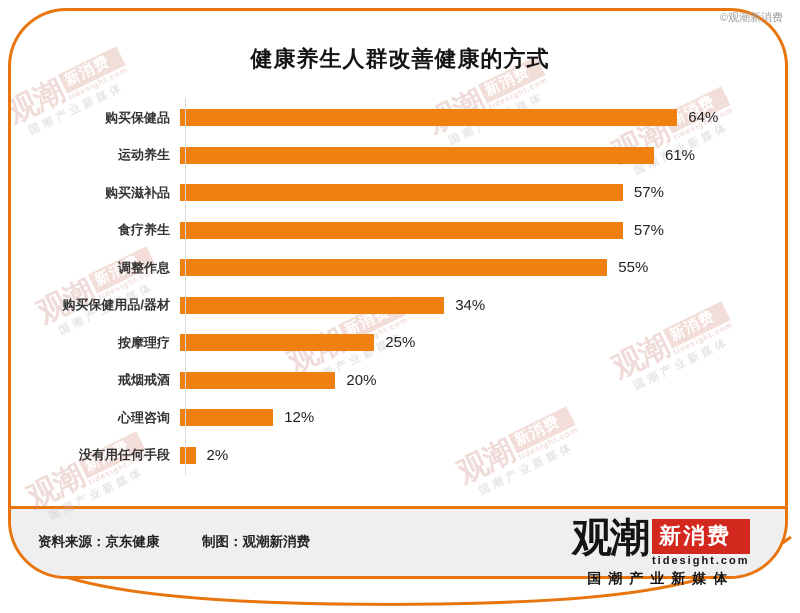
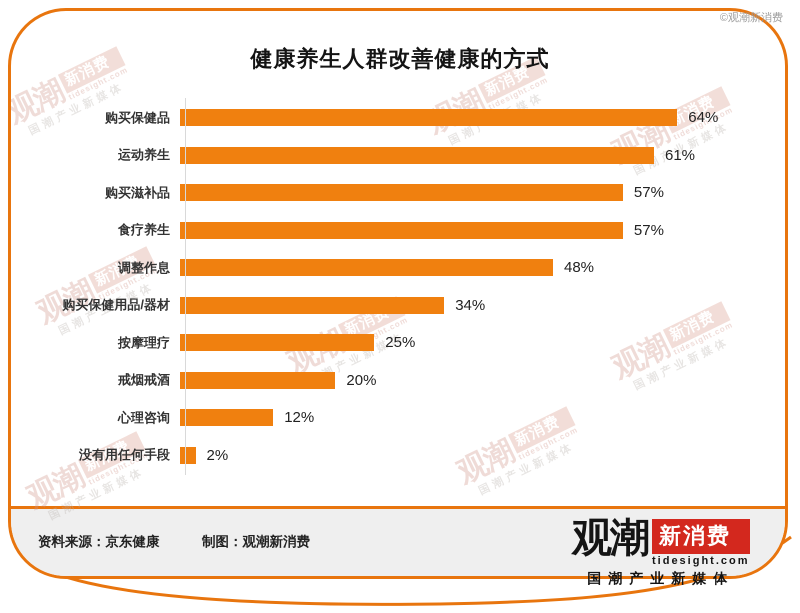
调整作息: 55% -> 48%
